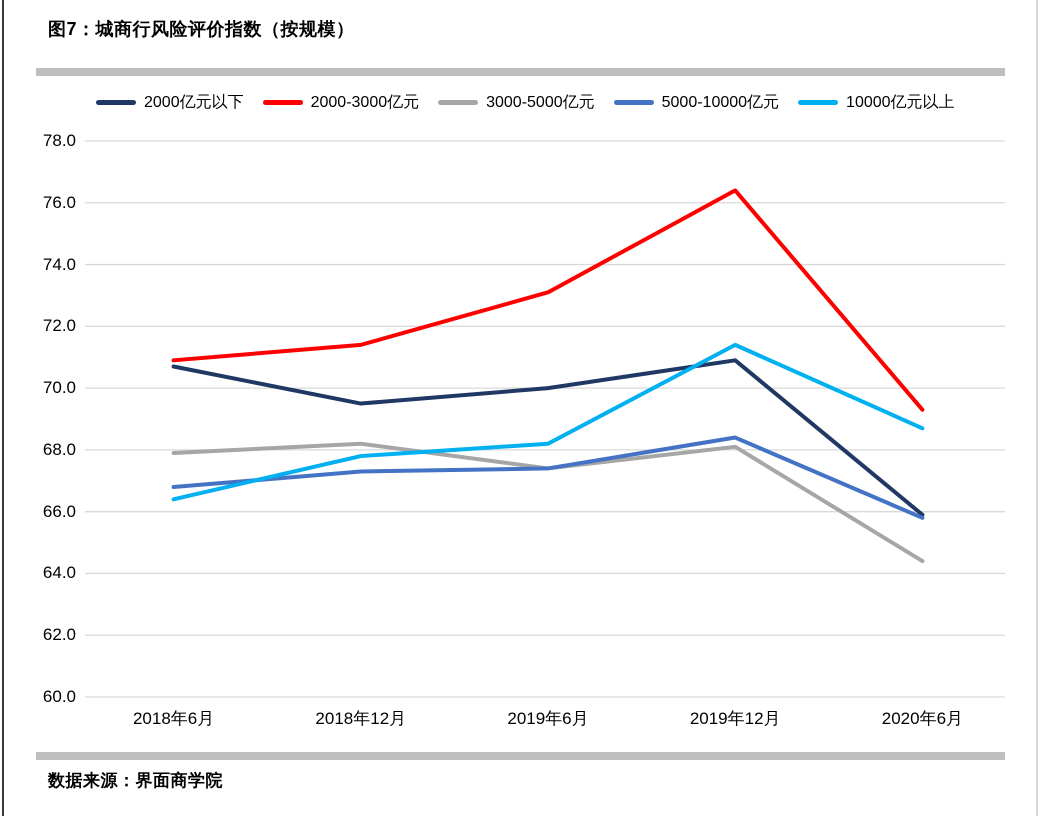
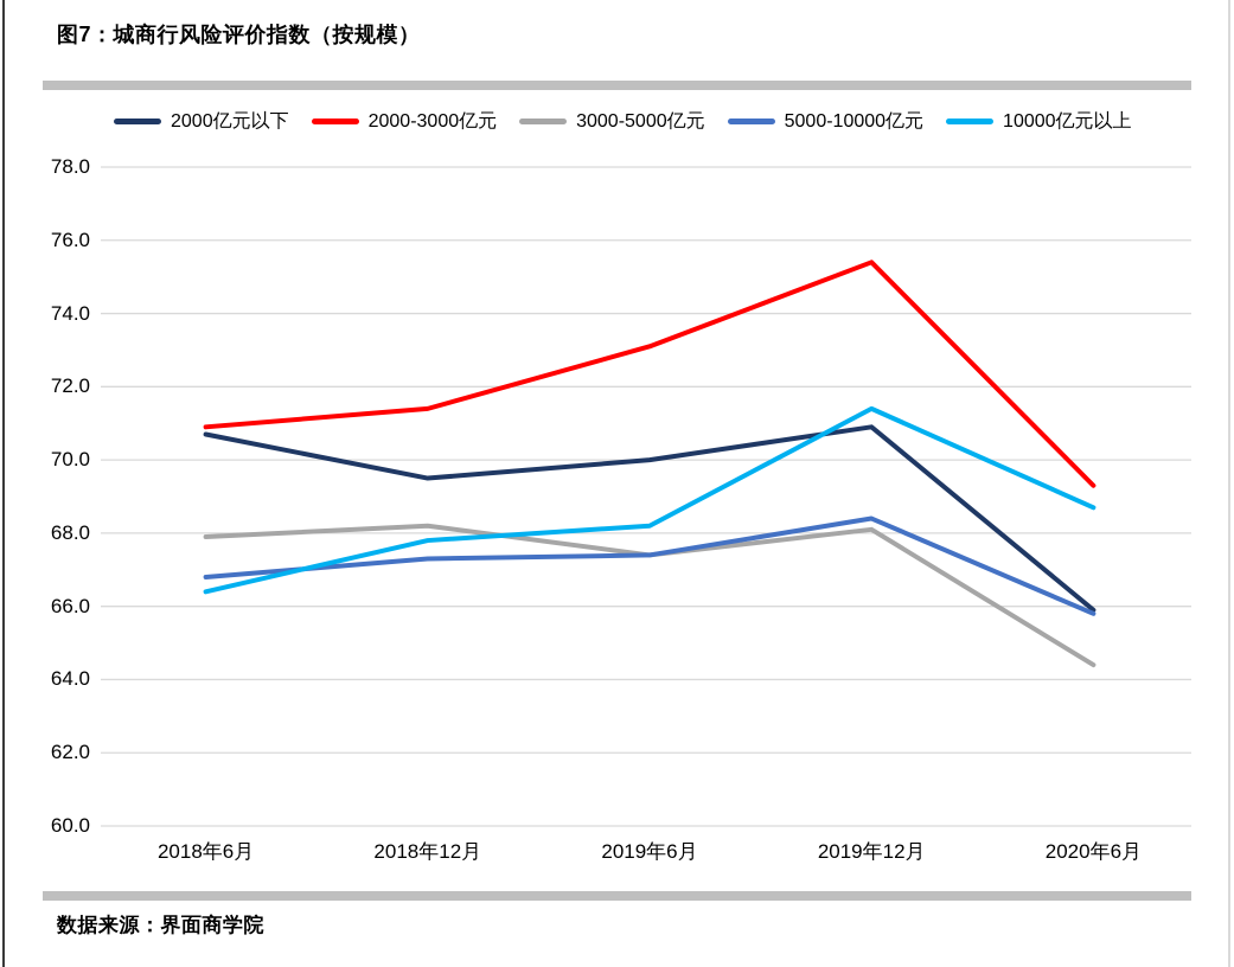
2000-3000亿元/2019年12月: 76.4 -> 75.4
